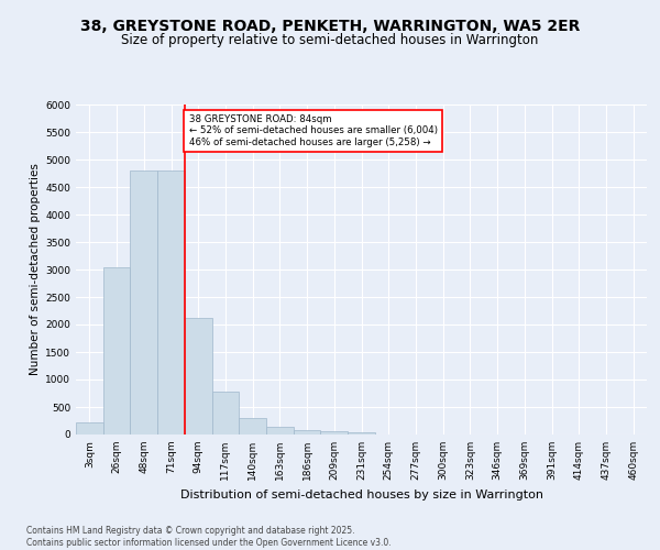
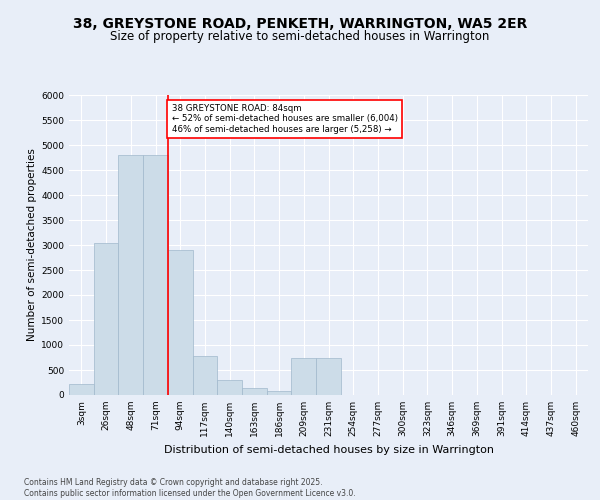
94sqm: 2130 -> 2900
209sqm: 60 -> 750
231sqm: 40 -> 750
